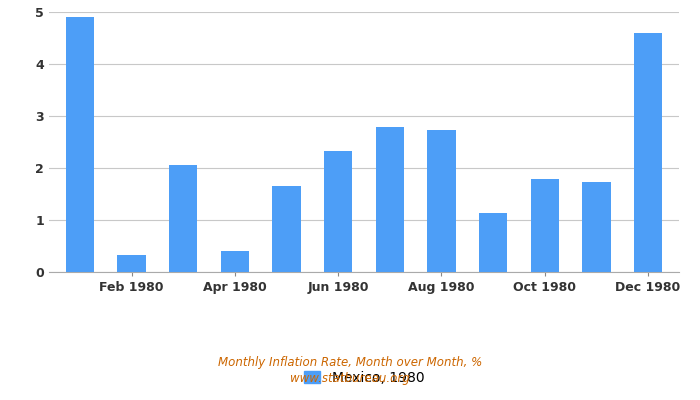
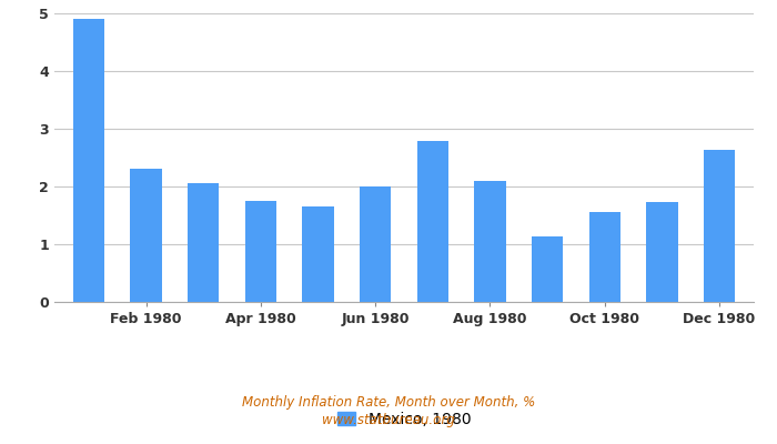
Feb 1980: 0.32 -> 2.30
Apr 1980: 0.40 -> 1.75
Jun 1980: 2.32 -> 2.00
Aug 1980: 2.74 -> 2.09
Oct 1980: 1.78 -> 1.55
Dec 1980: 4.60 -> 2.64
